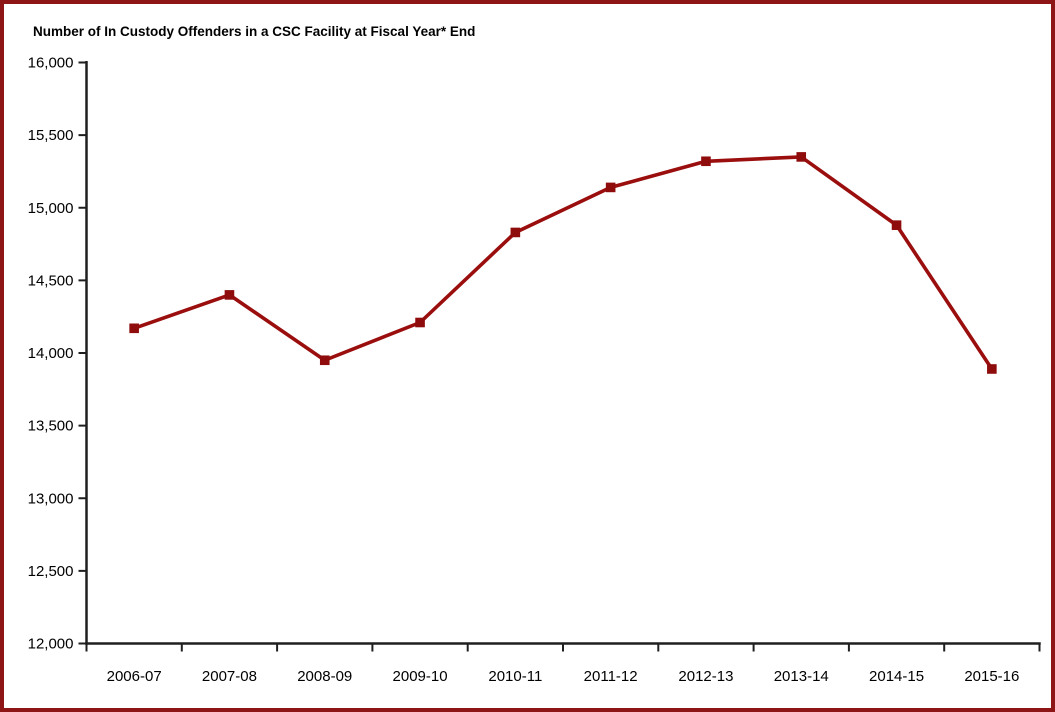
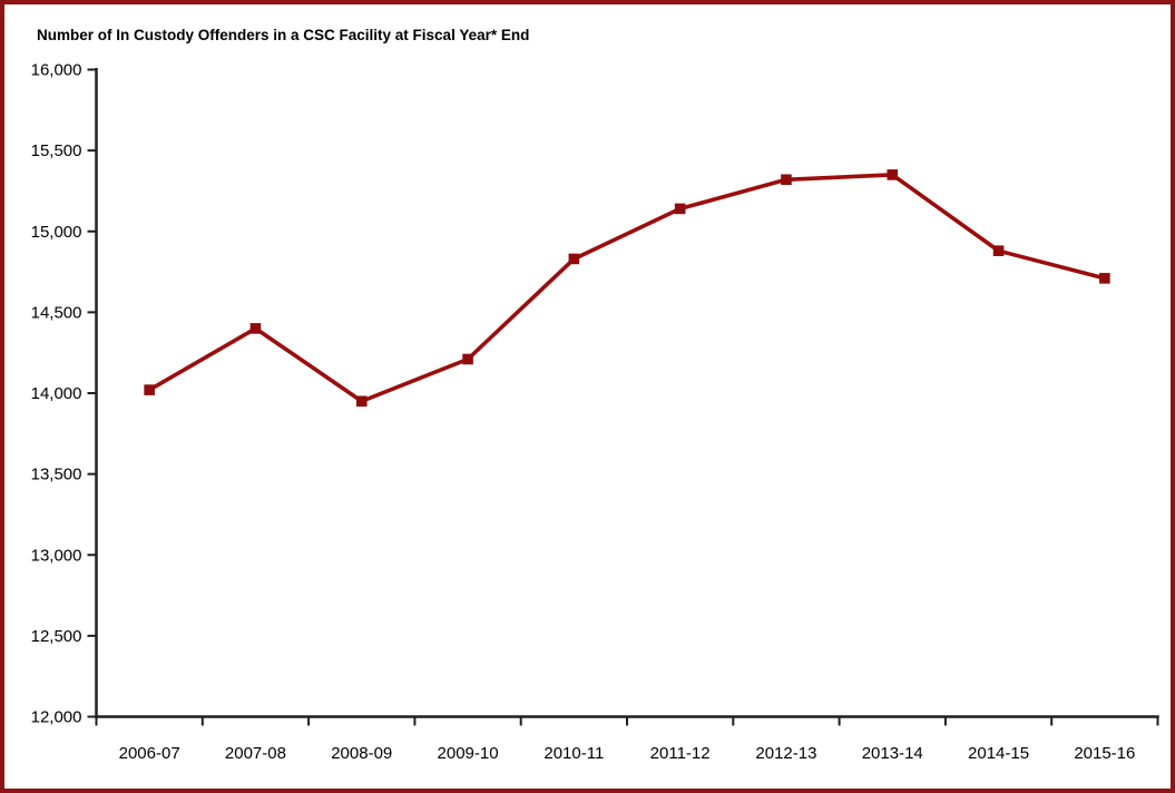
2006-07: 14170 -> 14020
2015-16: 13890 -> 14710
